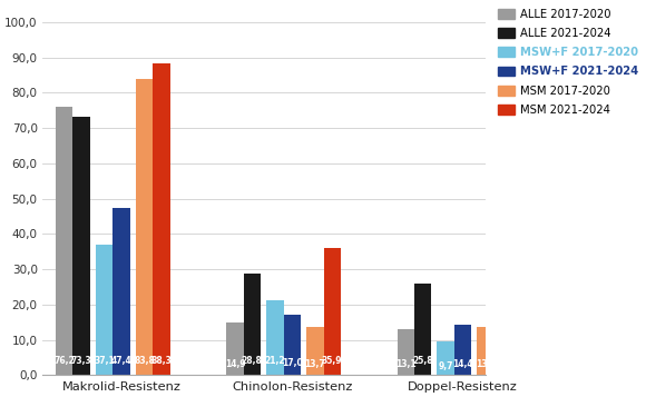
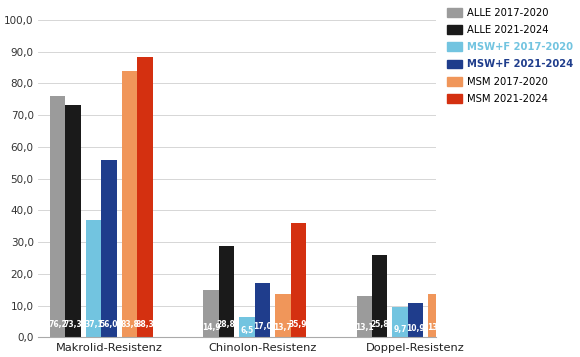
MSW+F 2021-2024/Makrolid-Resistenz: 47,4 -> 56,0
MSW+F 2017-2020/Chinolon-Resistenz: 21,2 -> 6,5
MSW+F 2021-2024/Doppel-Resistenz: 14,4 -> 10,9
